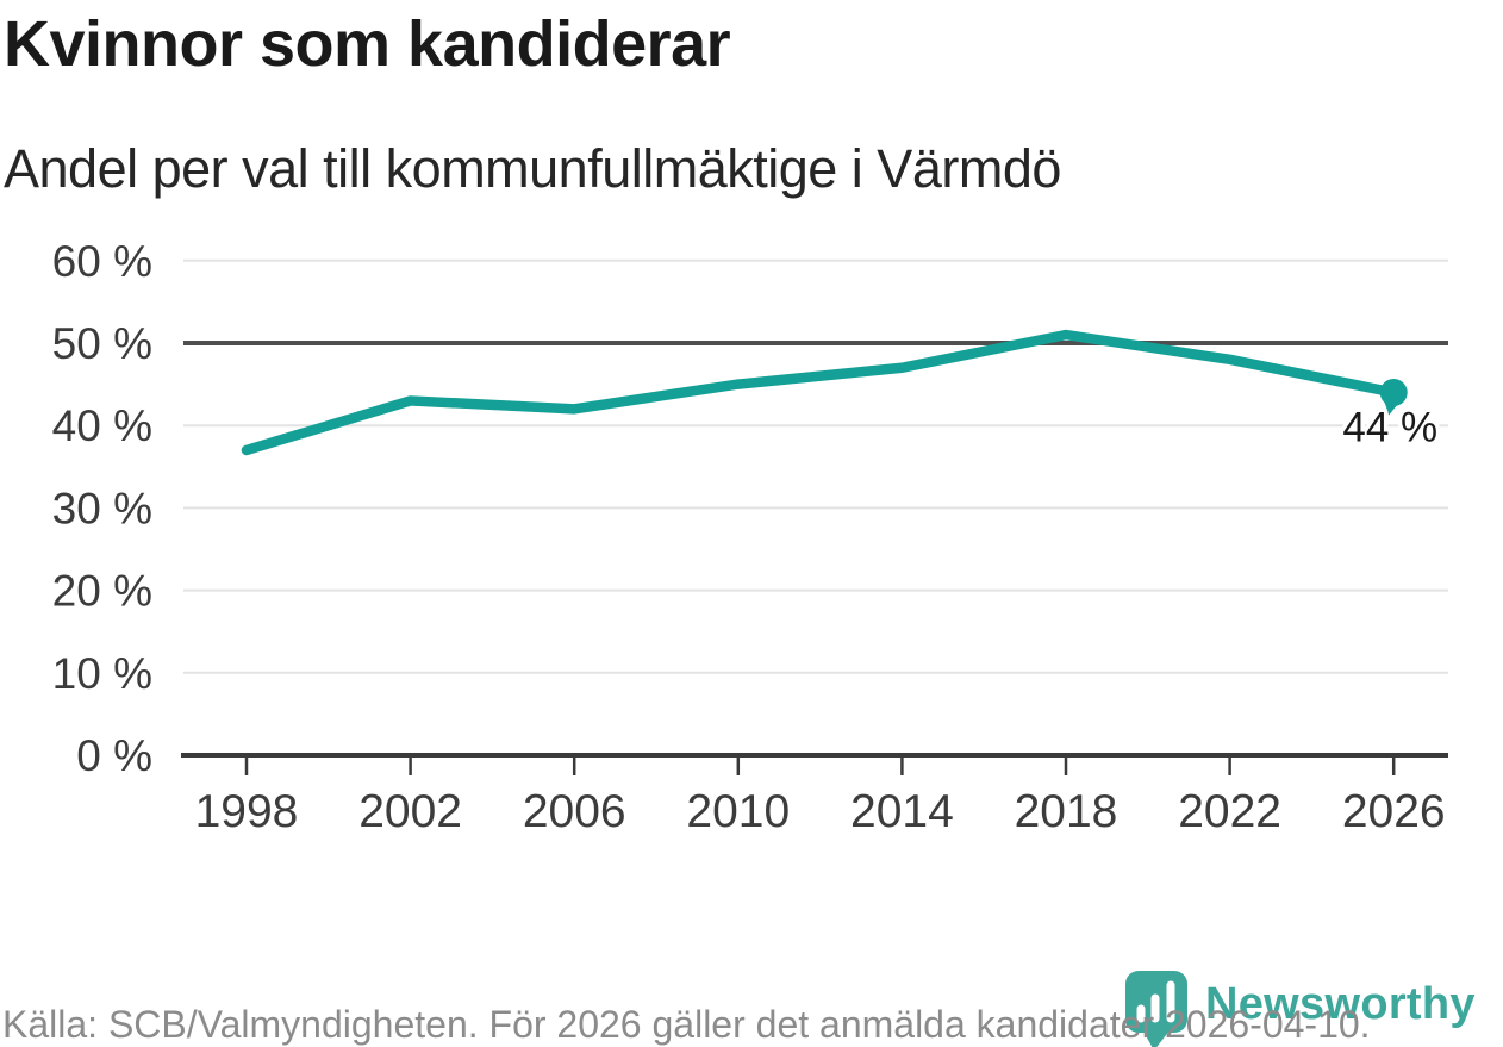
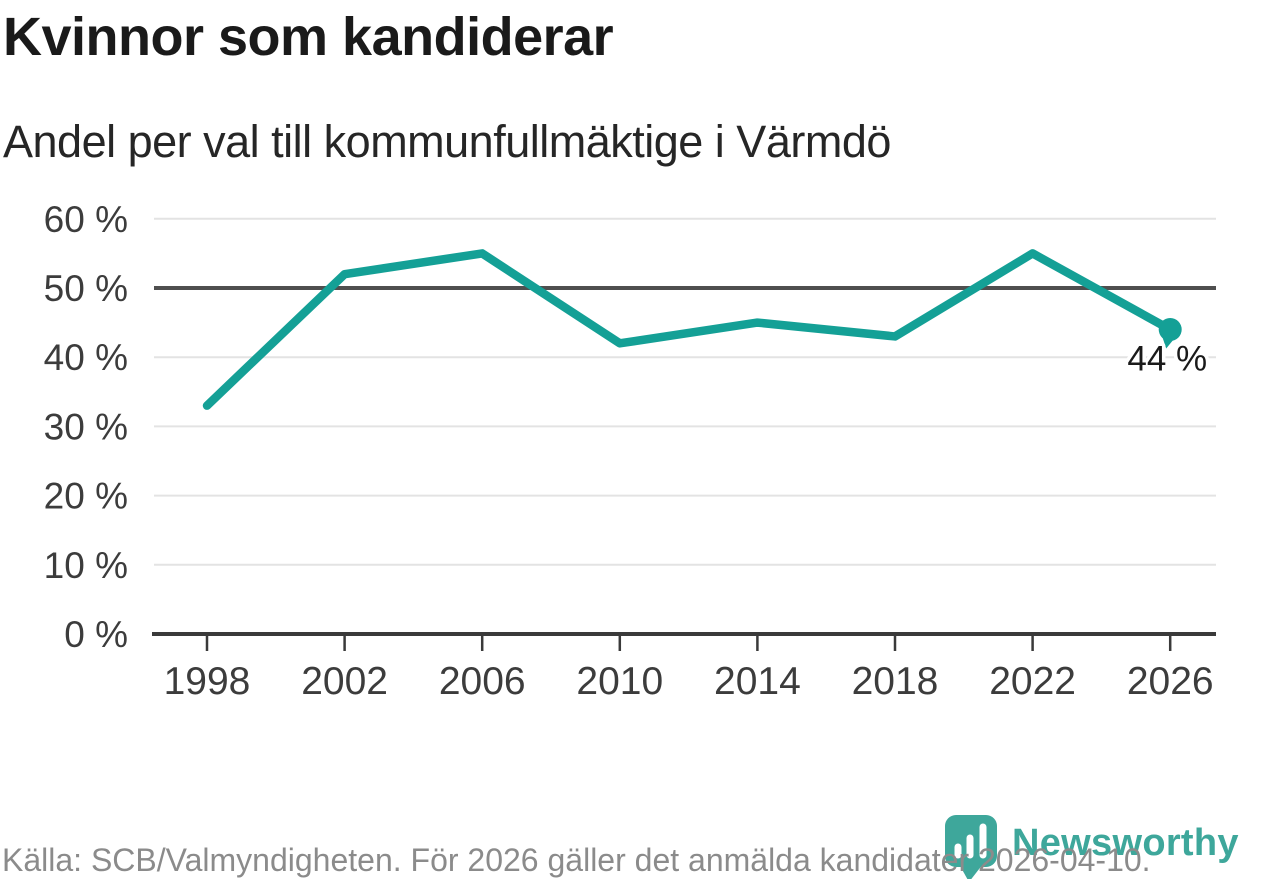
1998: 37% -> 33%
2002: 43% -> 52%
2006: 42% -> 55%
2010: 45% -> 42%
2014: 47% -> 45%
2018: 51% -> 43%
2022: 48% -> 55%
